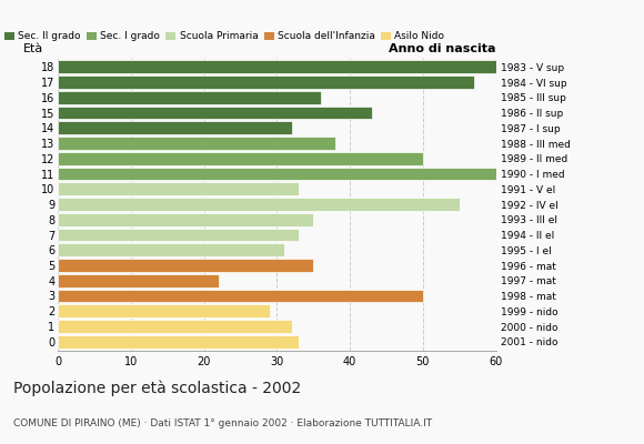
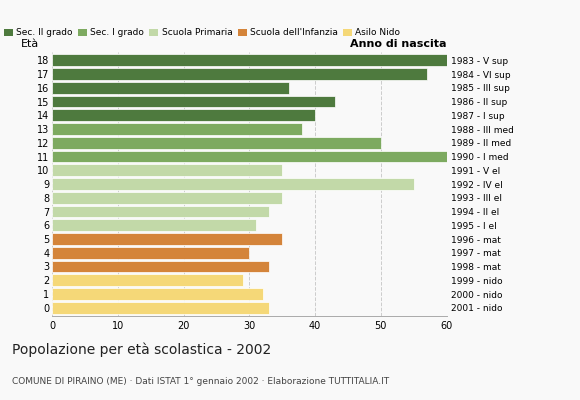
14: 32 -> 40
10: 33 -> 35
4: 22 -> 30
3: 50 -> 33
